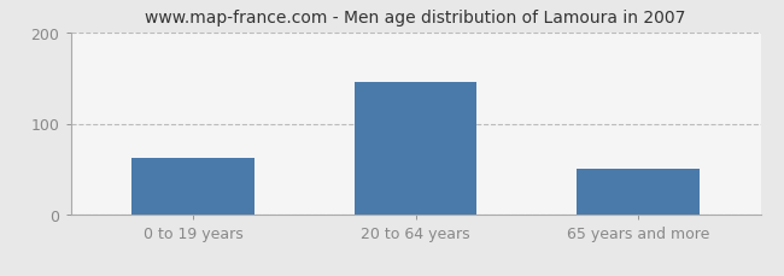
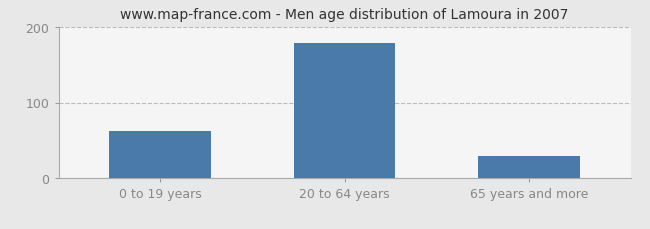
20 to 64 years: 146 -> 178
65 years and more: 50 -> 30
